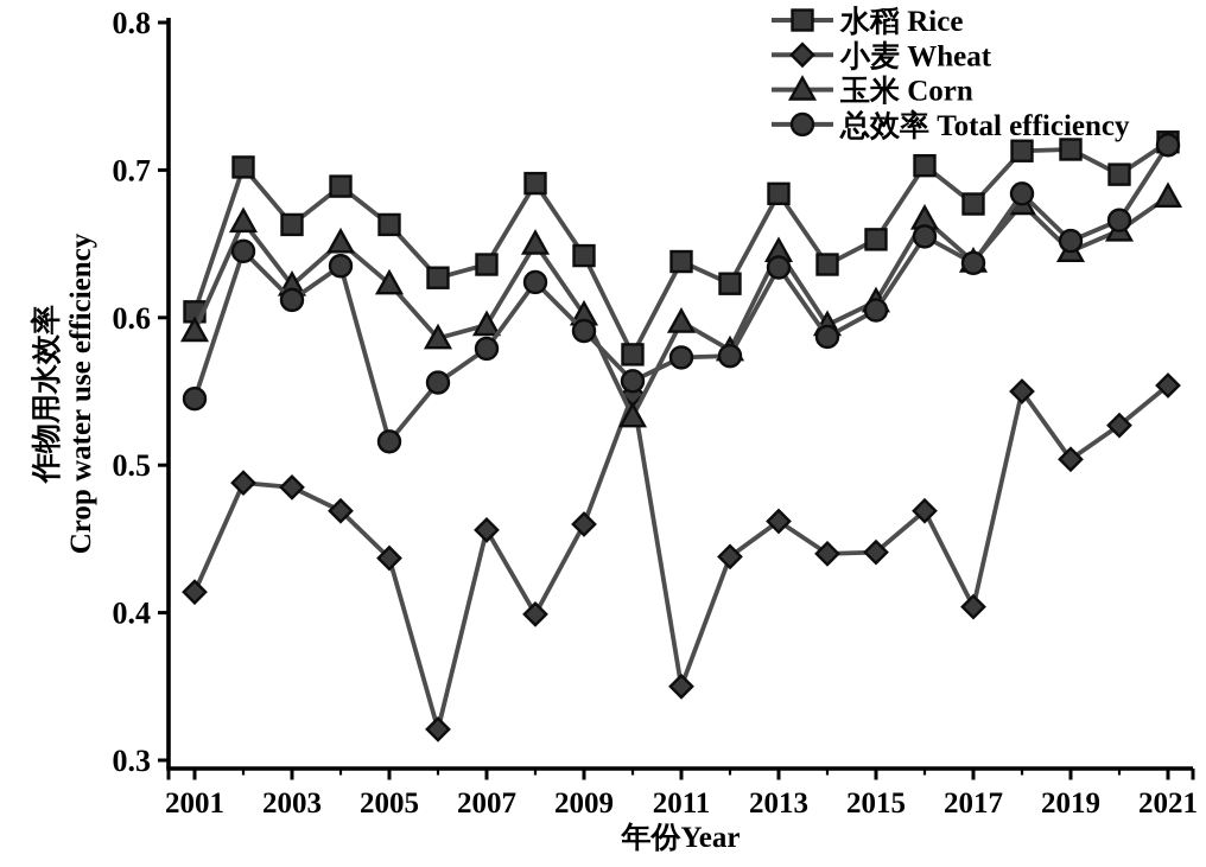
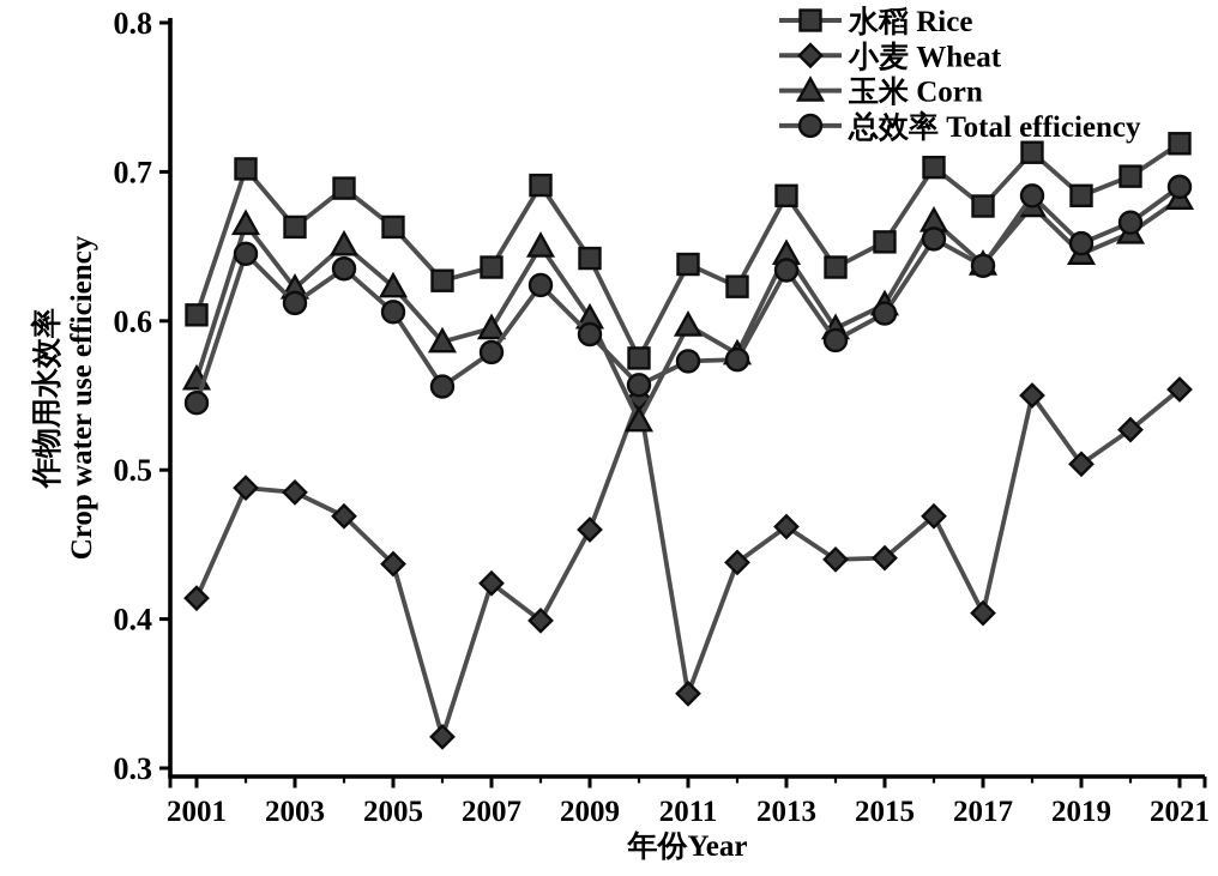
玉米 Corn/2001: 0.591 -> 0.561
总效率 Total efficiency/2005: 0.516 -> 0.606
小麦 Wheat/2007: 0.456 -> 0.424
水稻 Rice/2019: 0.714 -> 0.684
总效率 Total efficiency/2021: 0.717 -> 0.690
